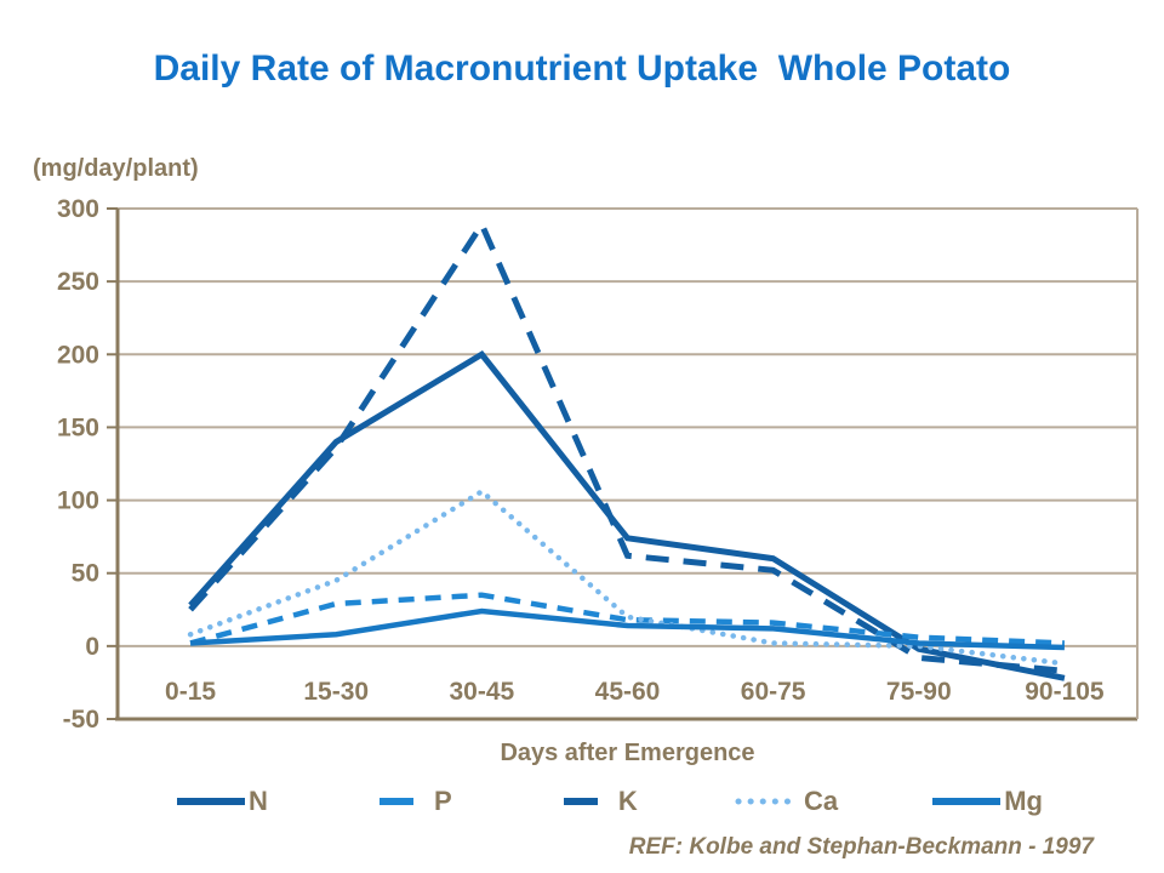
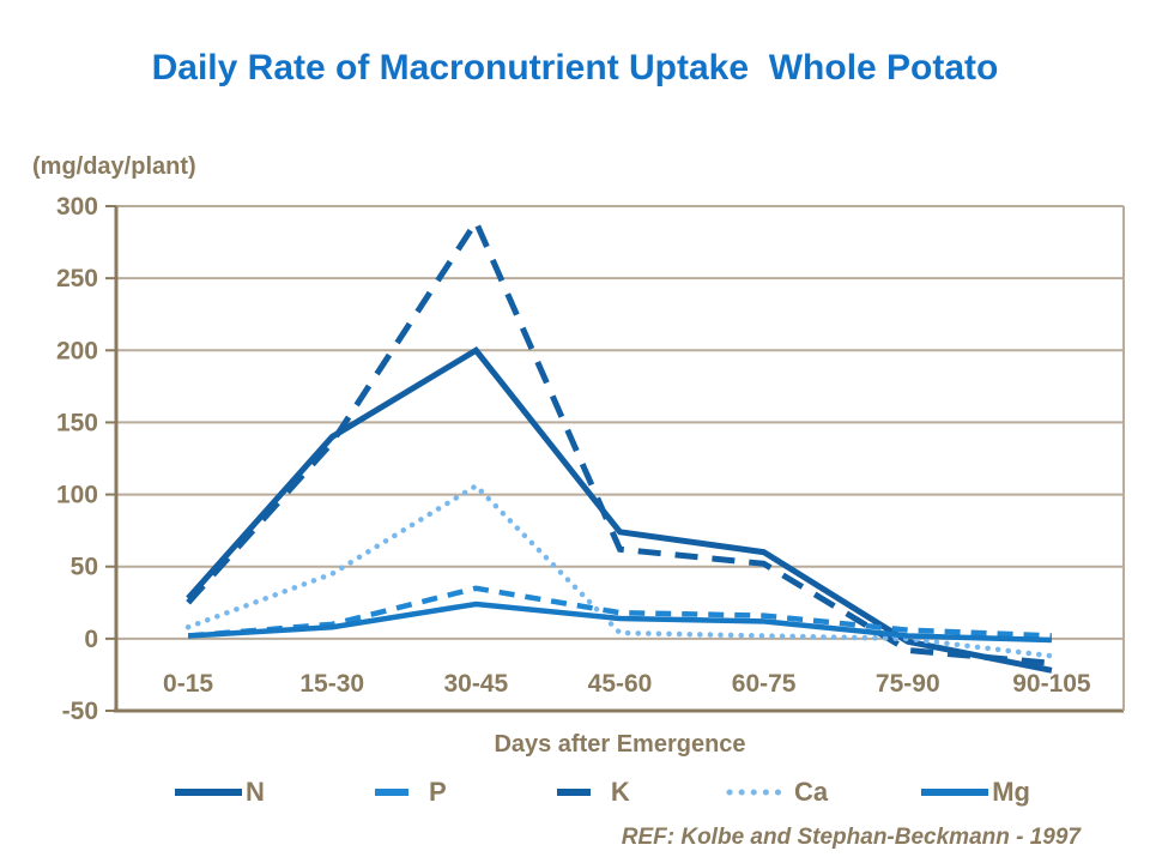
P/15-30: 29 -> 10
Ca/45-60: 20 -> 4
